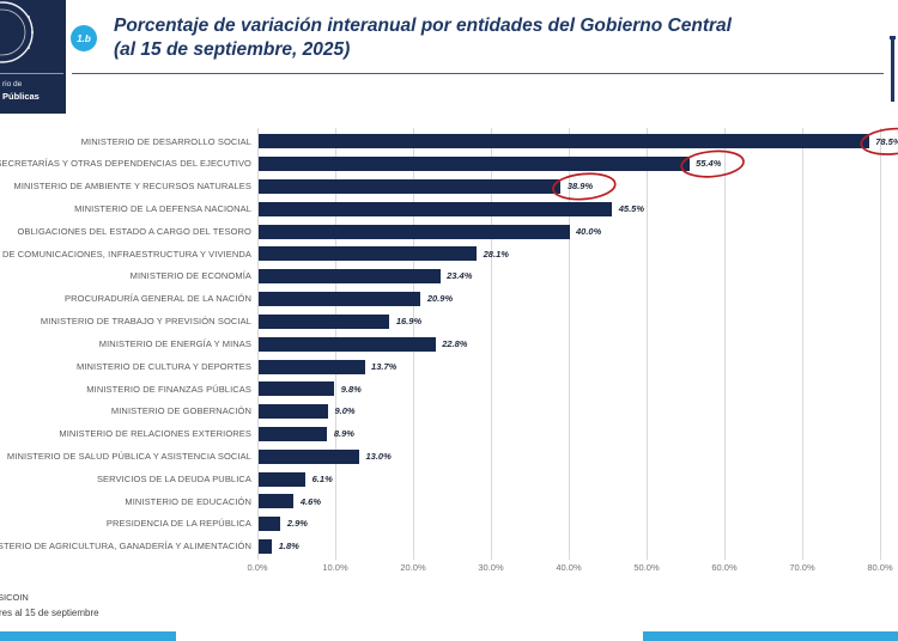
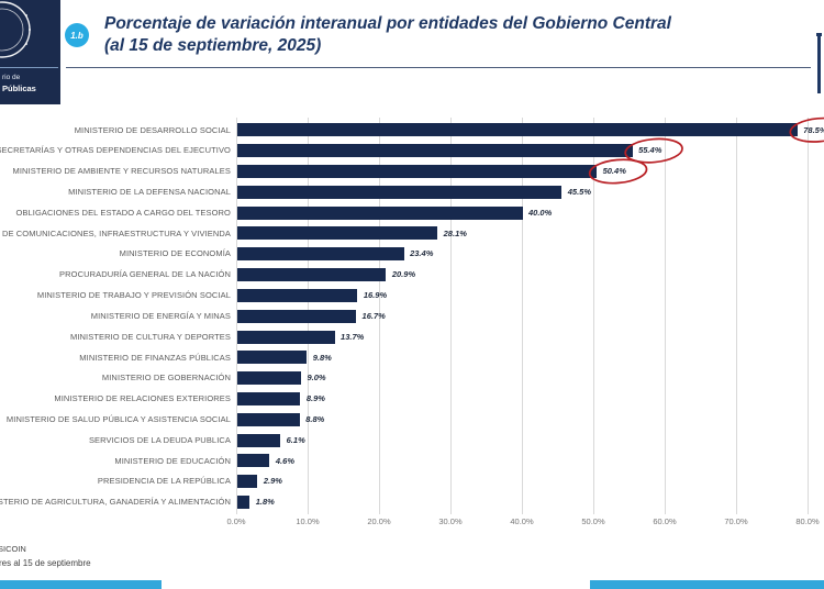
MINISTERIO DE AMBIENTE Y RECURSOS NATURALES: 38.9% -> 50.4%
MINISTERIO DE ENERGÍA Y MINAS: 22.8% -> 16.7%
MINISTERIO DE SALUD PÚBLICA Y ASISTENCIA SOCIAL: 13.0% -> 8.8%
